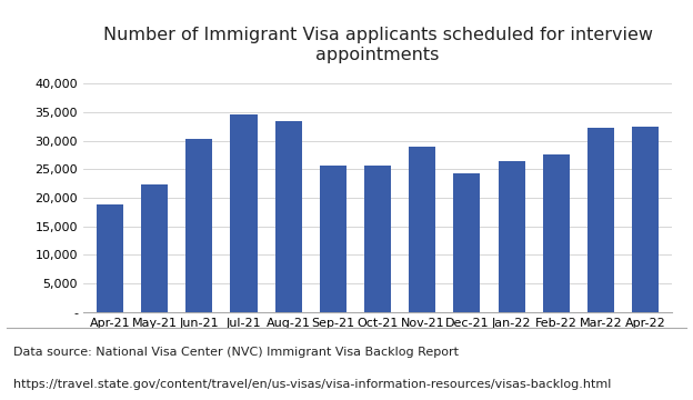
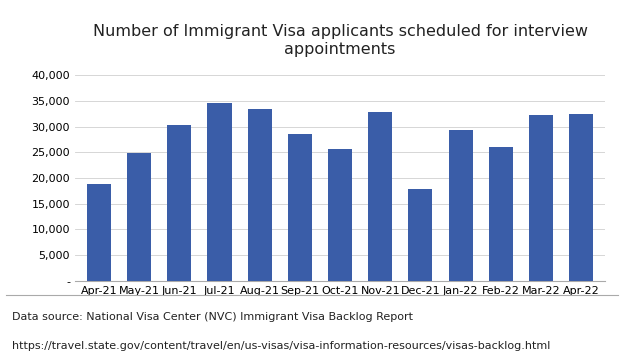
May-21: 22,400 -> 24,800
Sep-21: 25,600 -> 28,600
Nov-21: 28,900 -> 32,800
Dec-21: 24,200 -> 17,800
Jan-22: 26,500 -> 29,400
Feb-22: 27,500 -> 26,000
